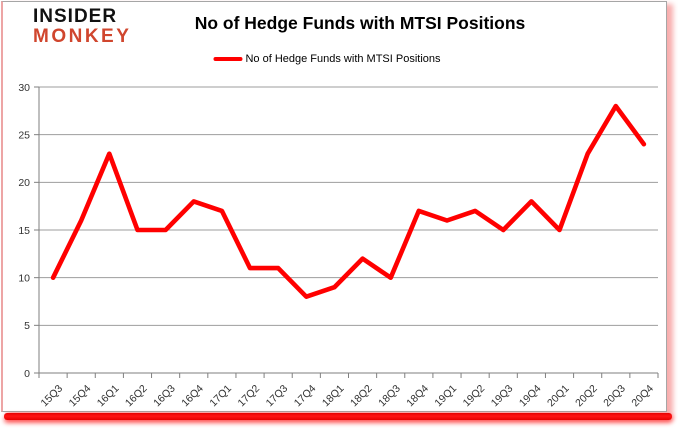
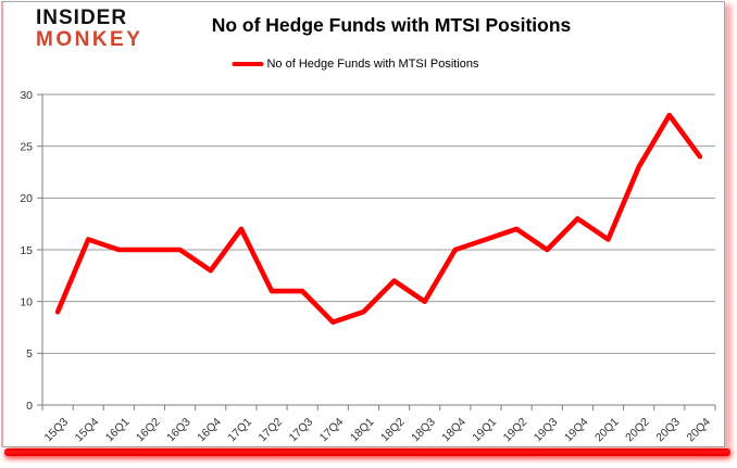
15Q3: 10 -> 9
16Q1: 23 -> 15
16Q4: 18 -> 13
18Q4: 17 -> 15
20Q1: 15 -> 16
